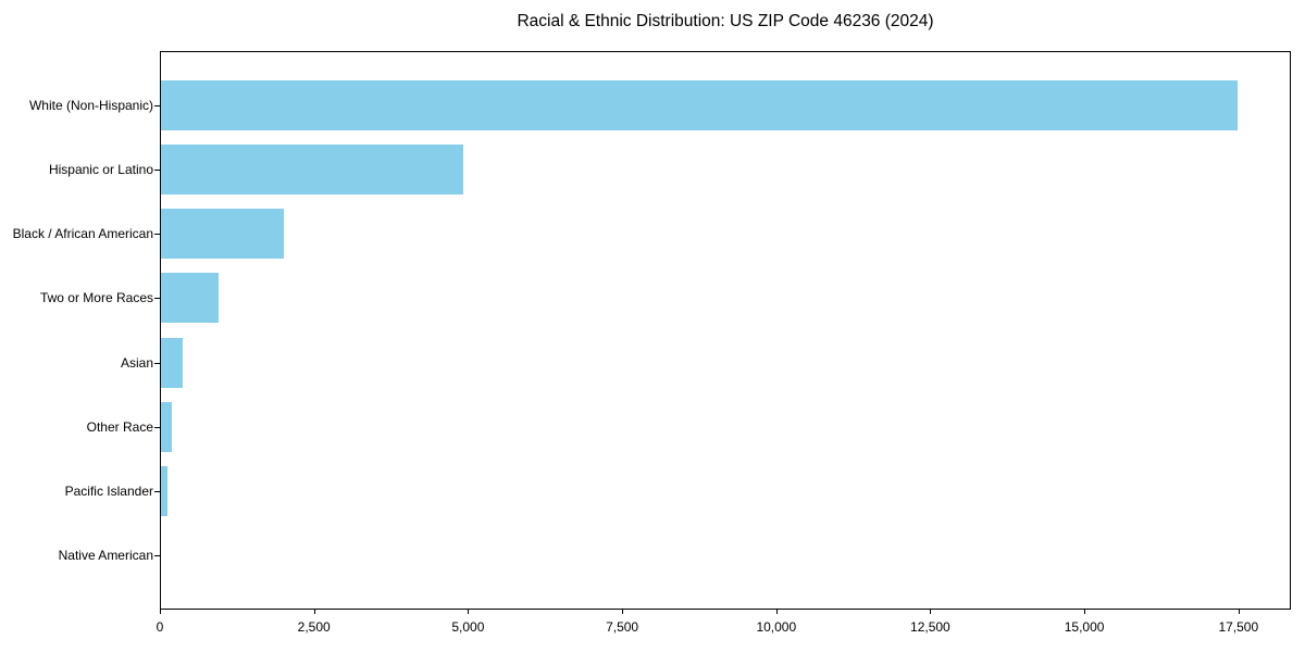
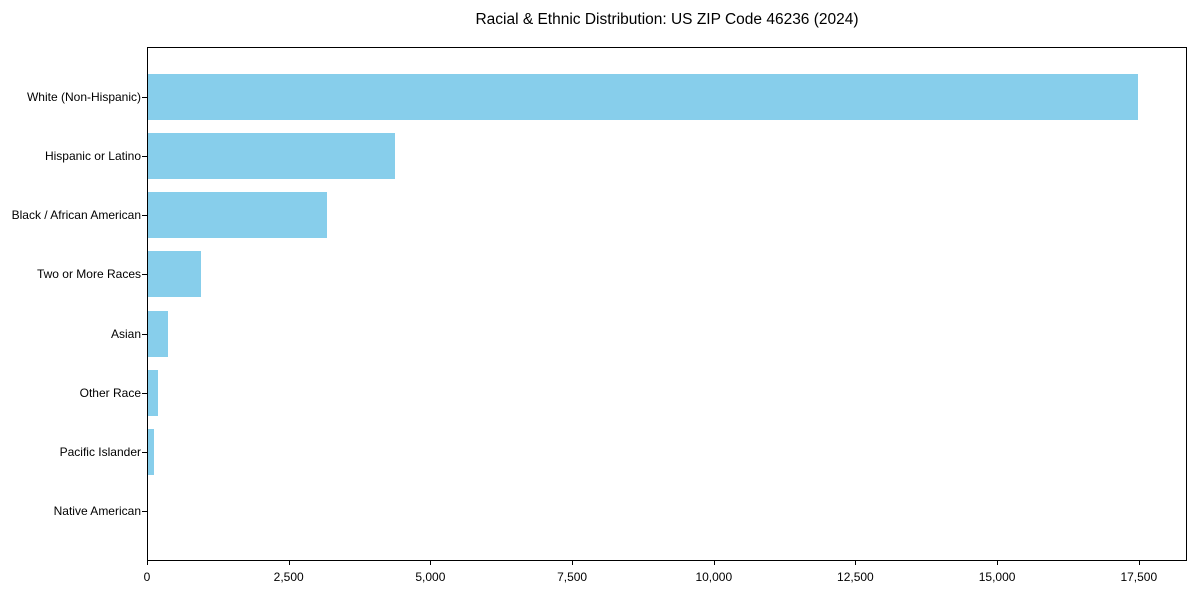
Hispanic or Latino: 4900 -> 4400
Black / African American: 2000 -> 3200
